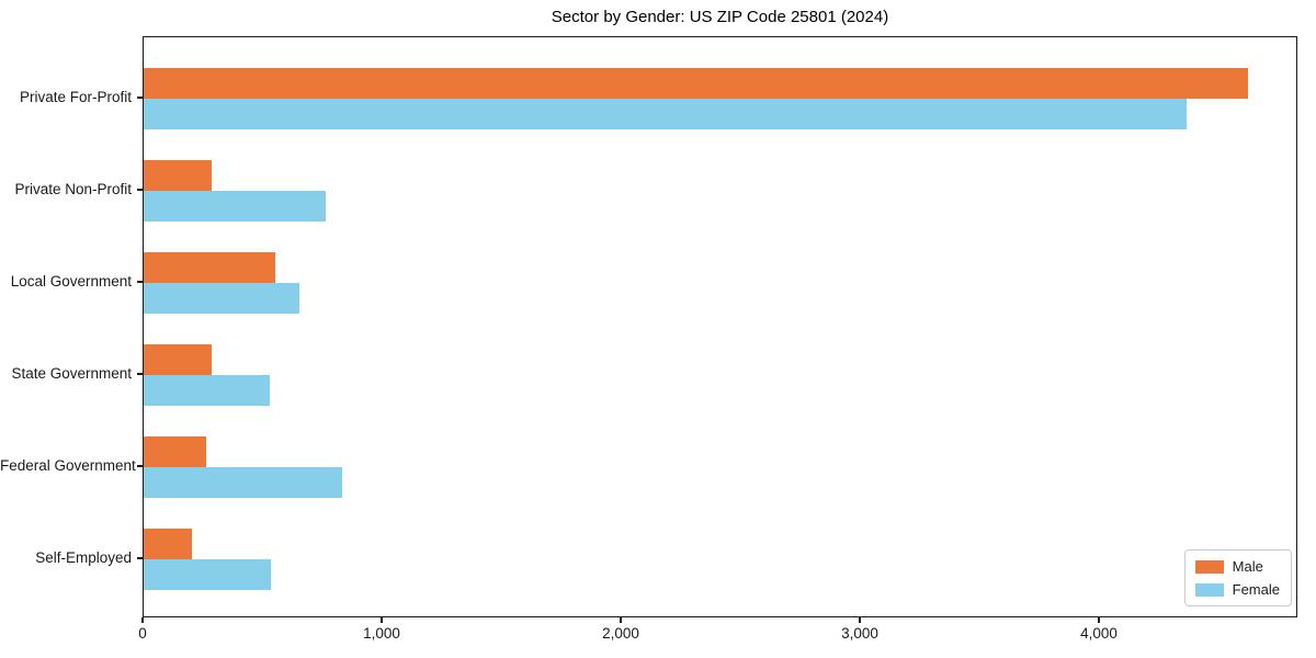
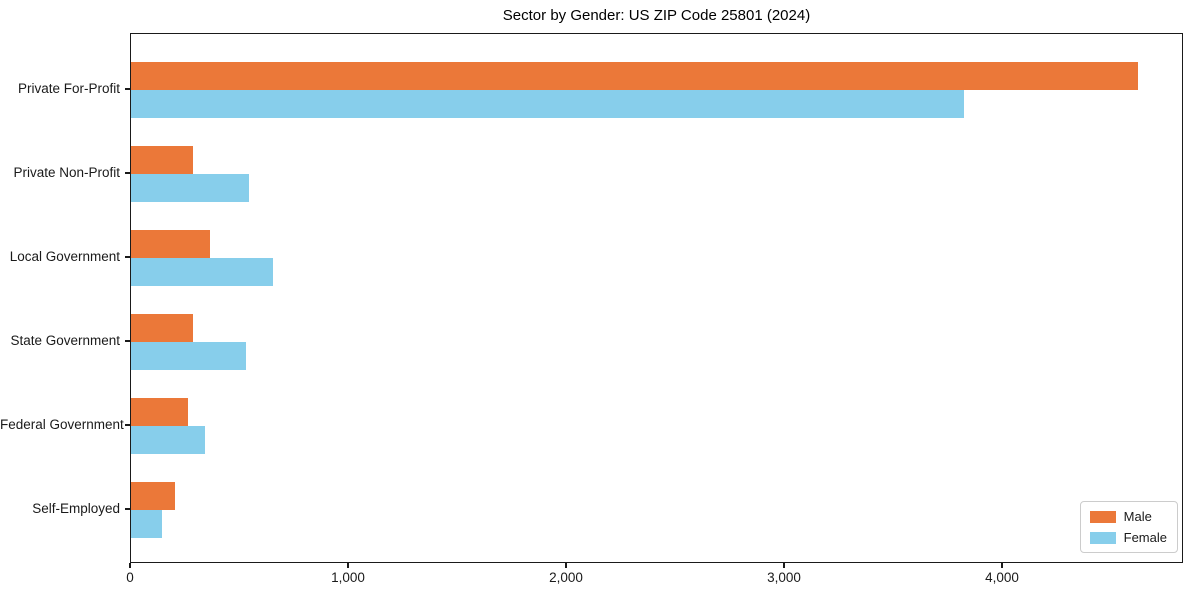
Female/Private For-Profit: 4360 -> 3820
Female/Private Non-Profit: 760 -> 540
Male/Local Government: 550 -> 360
Female/Federal Government: 830 -> 340
Female/Self-Employed: 530 -> 140
